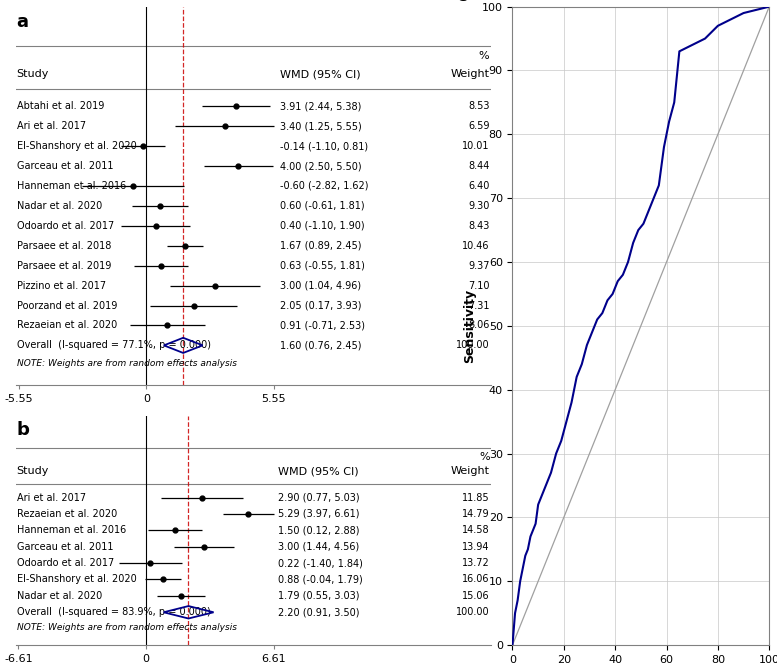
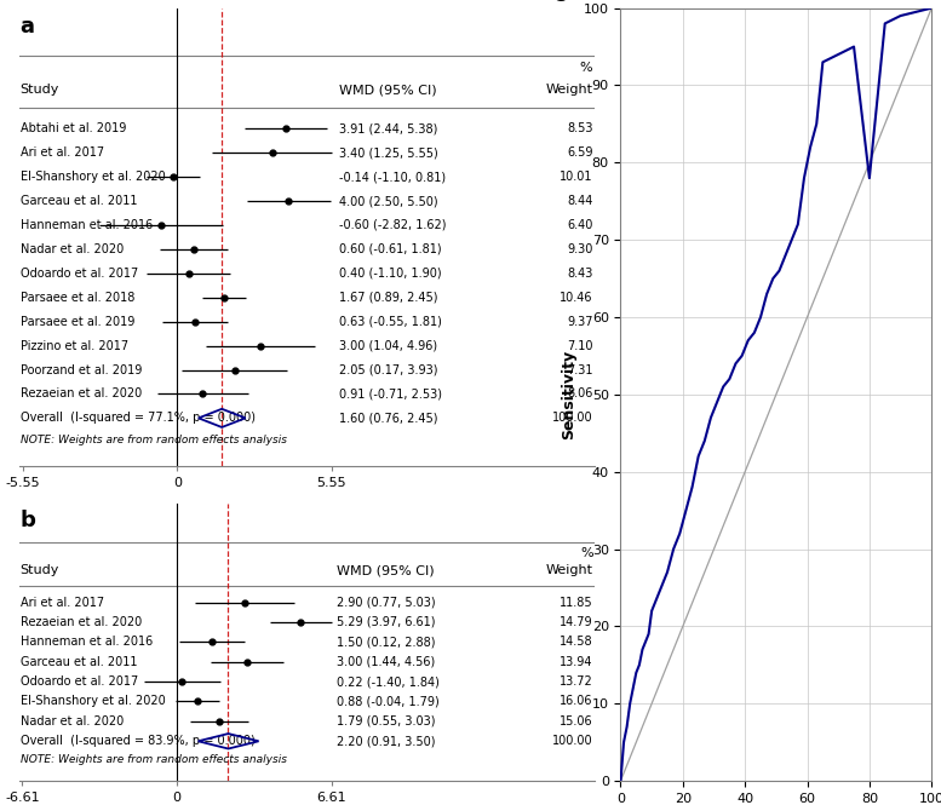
80: 97.0 -> 78.0
